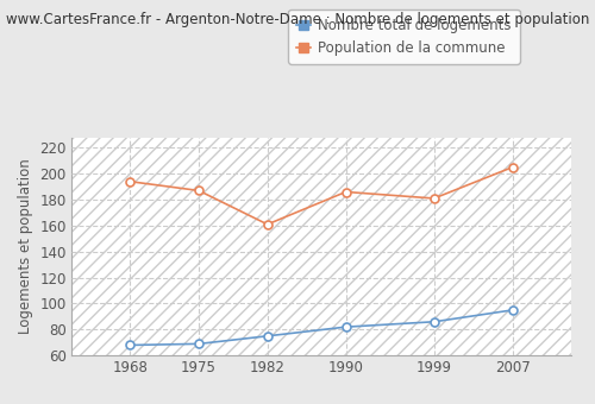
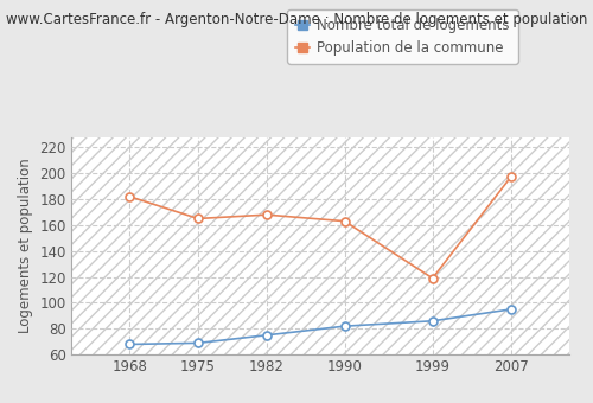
Population de la commune/1968: 194 -> 182
Population de la commune/1975: 187 -> 165
Population de la commune/1982: 161 -> 168
Population de la commune/1990: 186 -> 163
Population de la commune/1999: 181 -> 119
Population de la commune/2007: 205 -> 197
